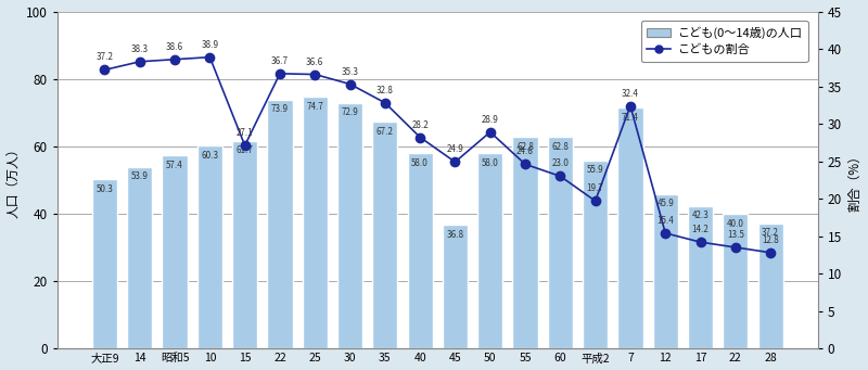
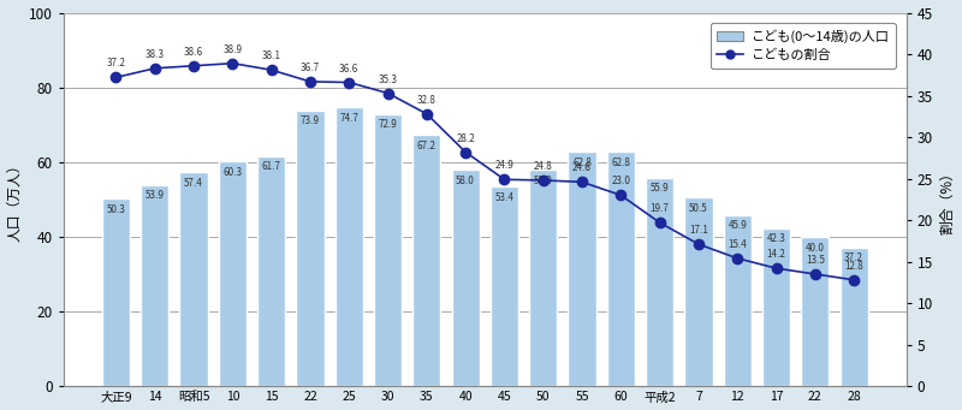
こどもの割合/15: 27.1 -> 38.1
こども(0〜14歳)の人口/45: 36.8 -> 53.4
こどもの割合/50: 28.9 -> 24.8
こども(0〜14歳)の人口/7: 71.4 -> 50.5
こどもの割合/7: 32.4 -> 17.1
